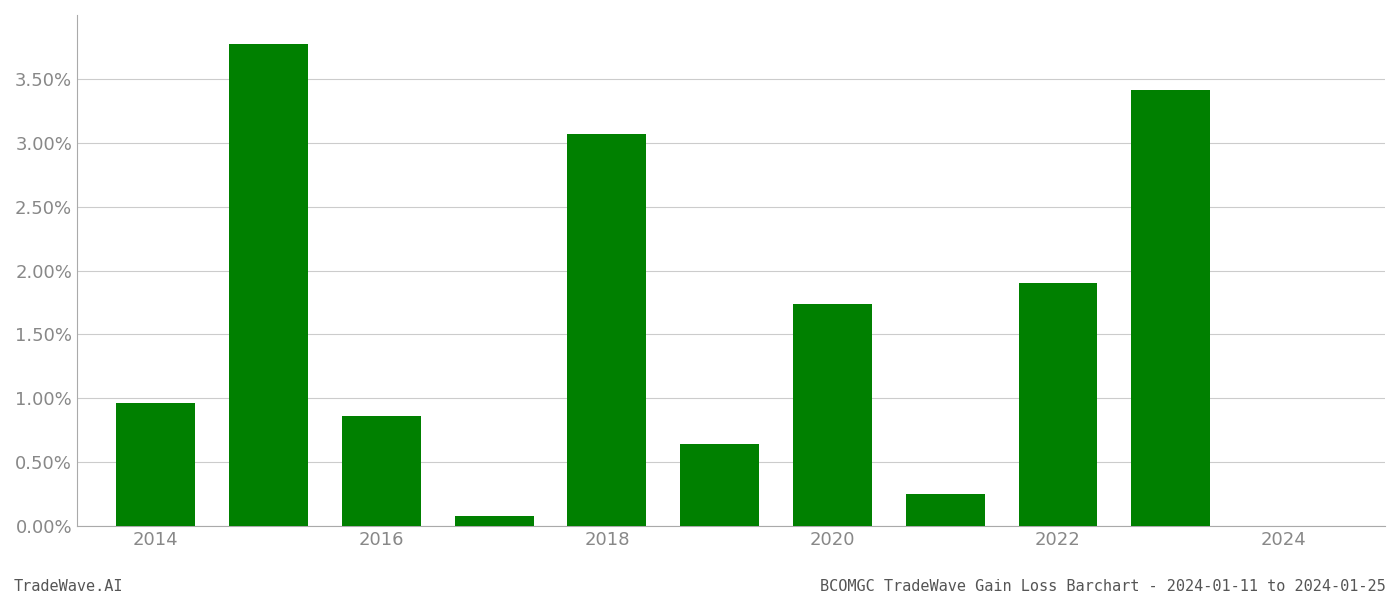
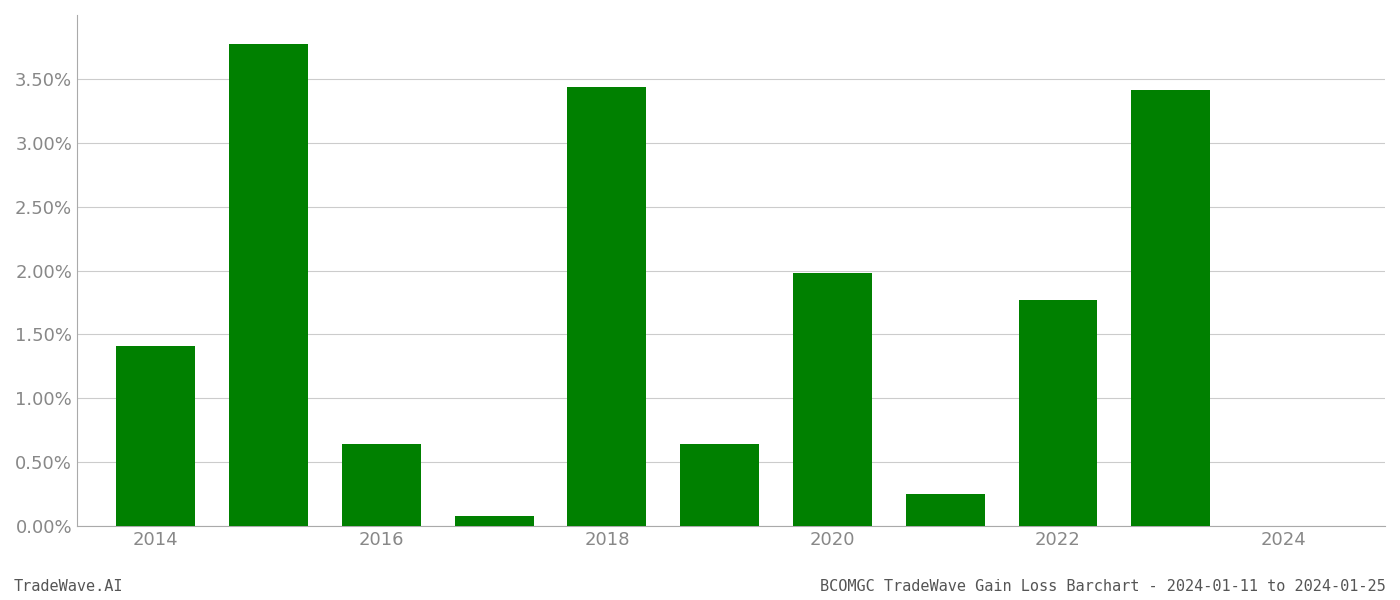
2014: 0.96% -> 1.41%
2016: 0.86% -> 0.64%
2018: 3.07% -> 3.44%
2020: 1.74% -> 1.98%
2022: 1.90% -> 1.77%
